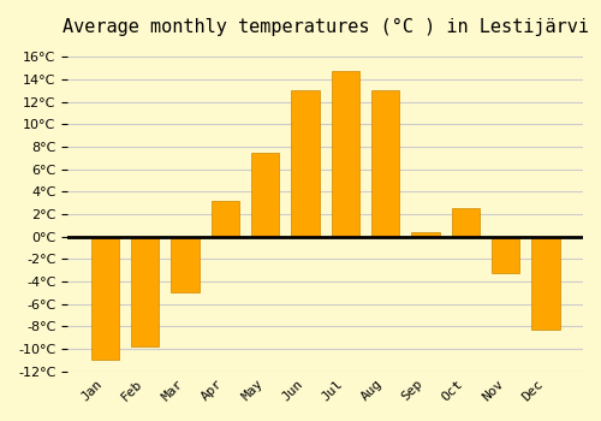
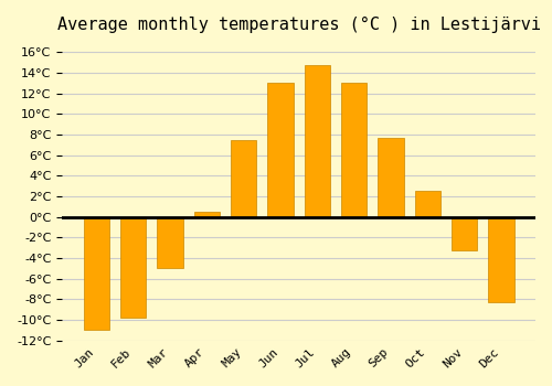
Apr: 3.2°C -> 0.5°C
Sep: 0.4°C -> 7.7°C
